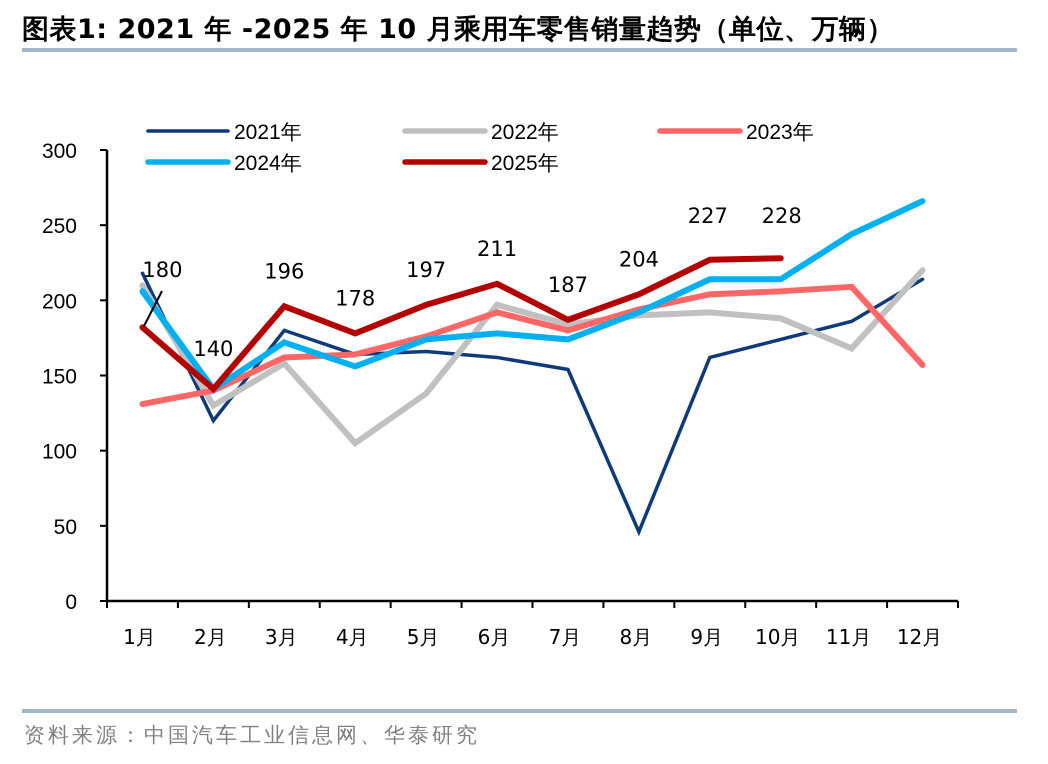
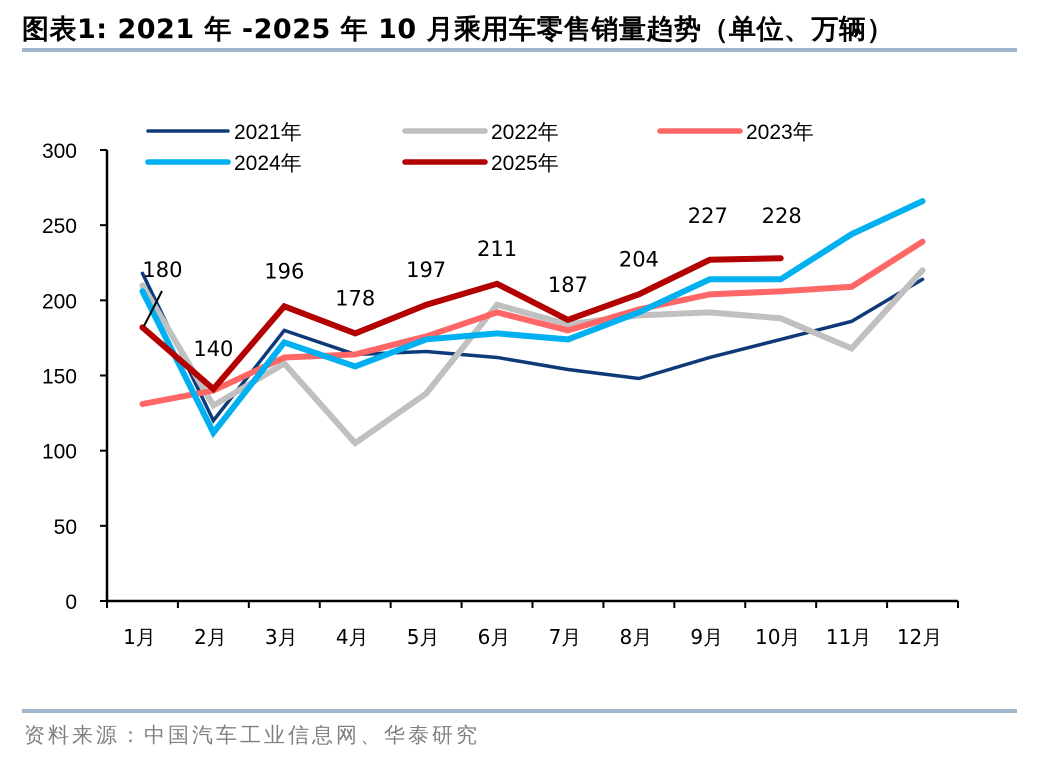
2024年/2月: 141 -> 112
2021年/8月: 46 -> 148
2023年/12月: 157 -> 239
